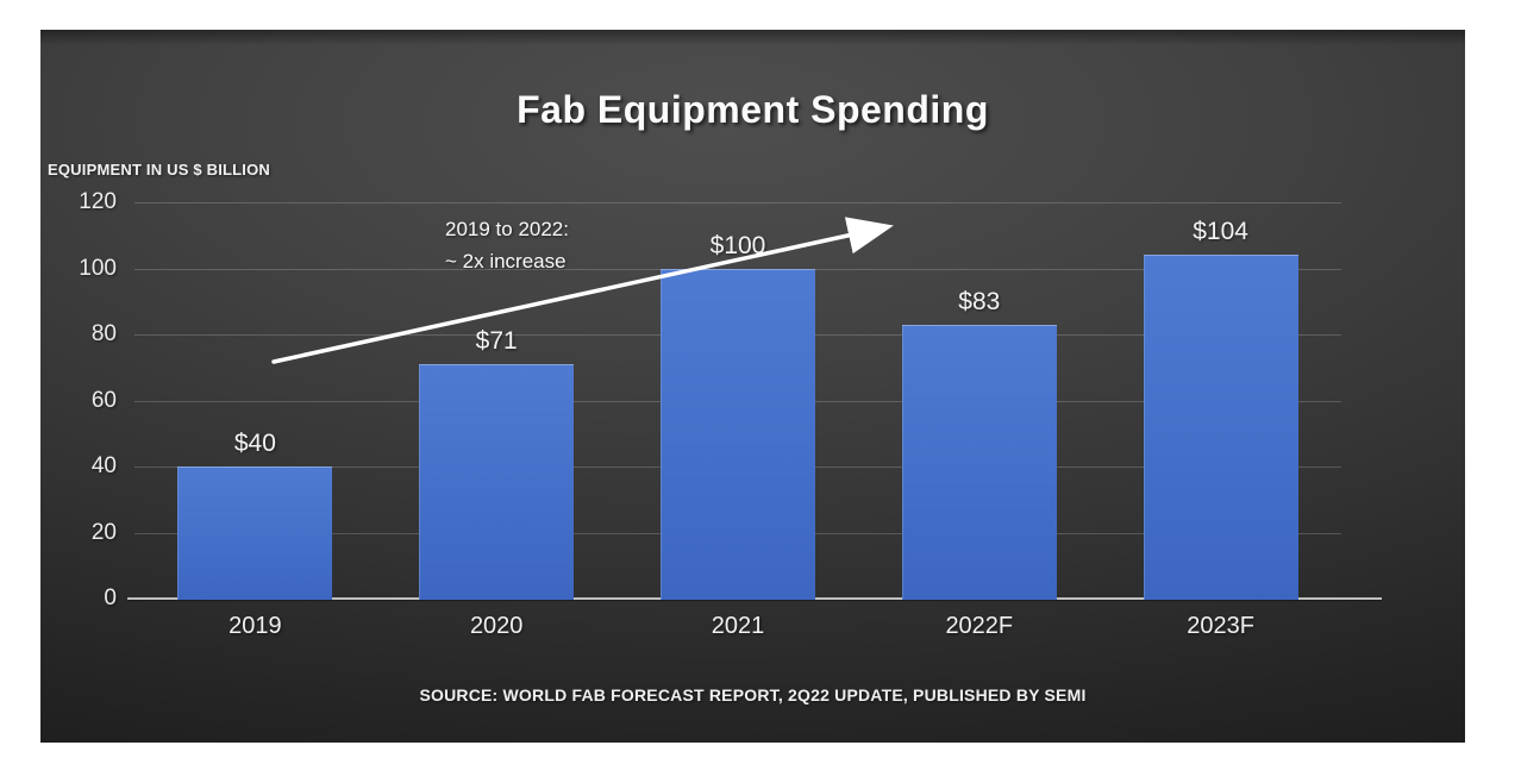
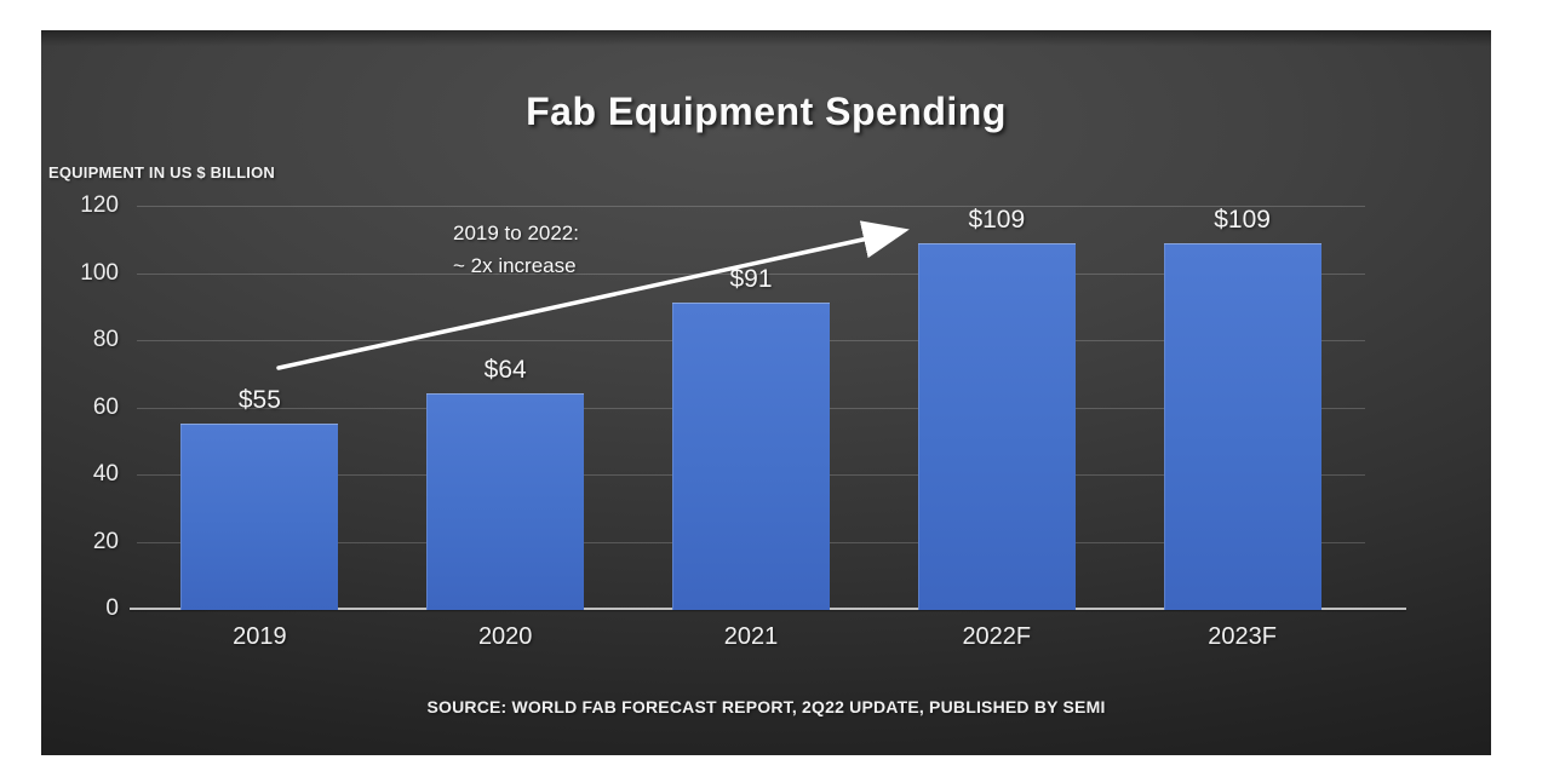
2019: $40 -> $55
2020: $71 -> $64
2021: $100 -> $91
2022F: $83 -> $109
2023F: $104 -> $109
